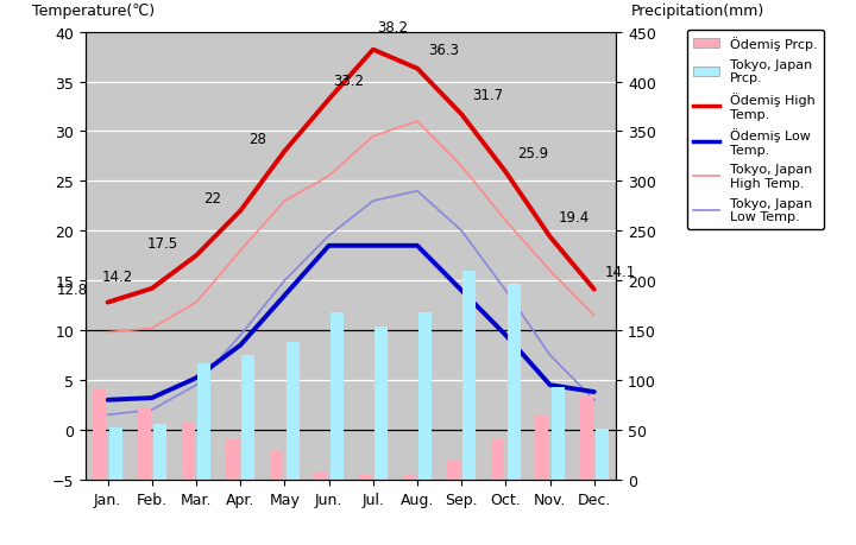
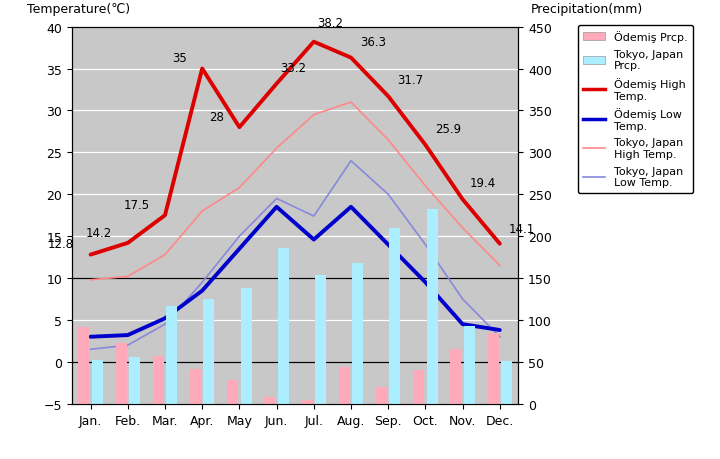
Ödemiş High Temp./Apr.: 22 -> 35
Tokyo, Japan High Temp./May: 23.0 -> 20.8
Tokyo, Japan Prcp./Jun.: 168 -> 186
Ödemiş Low Temp./Jul.: 18.5 -> 14.6
Tokyo, Japan Low Temp./Jul.: 23.0 -> 17.4
Ödemiş Prcp./Aug.: 5 -> 44
Tokyo, Japan Prcp./Oct.: 197 -> 232
